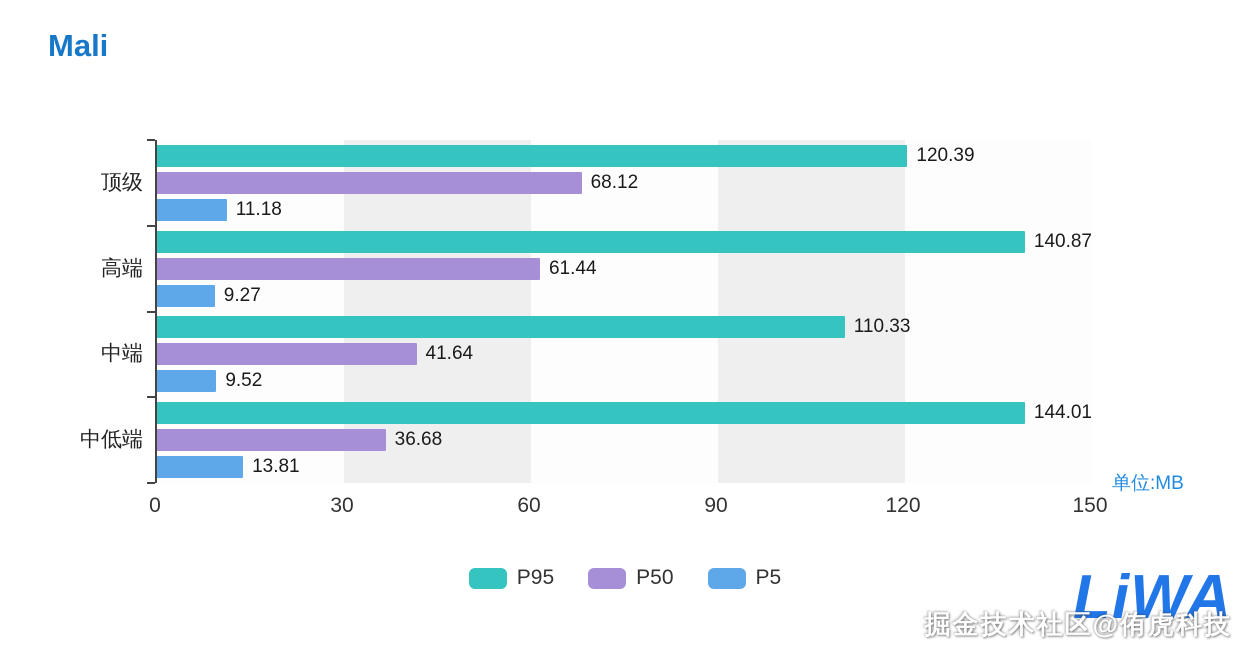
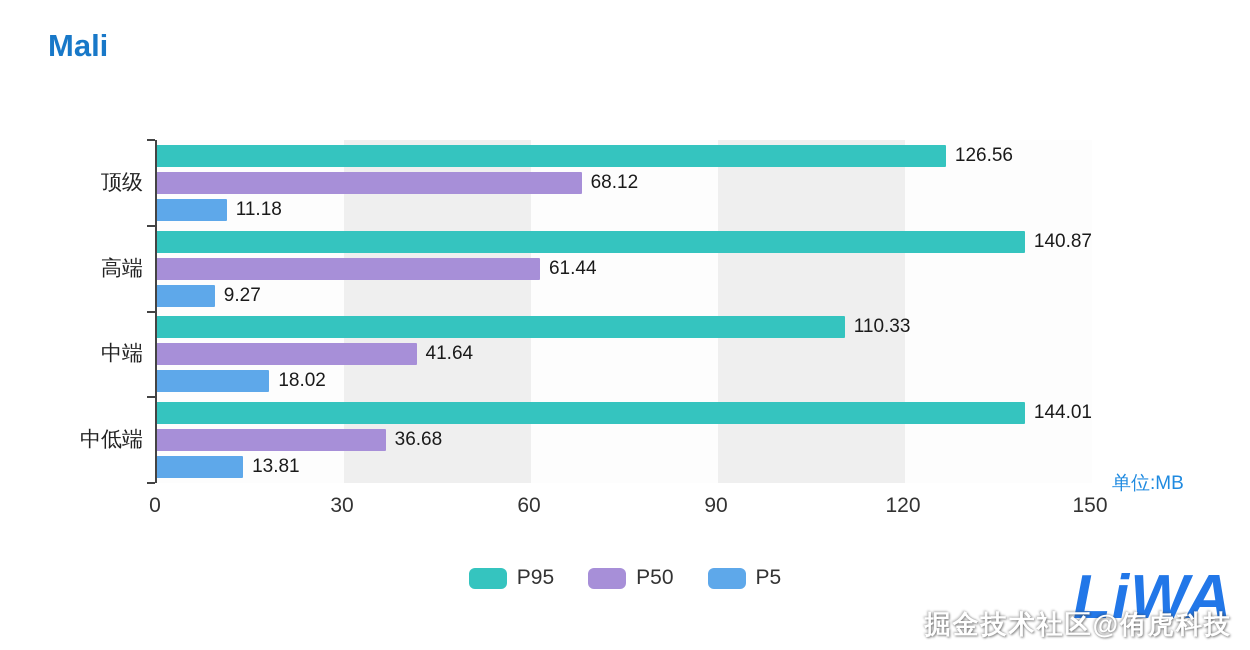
P95/顶级: 120.39 -> 126.56
P5/中端: 9.52 -> 18.02
